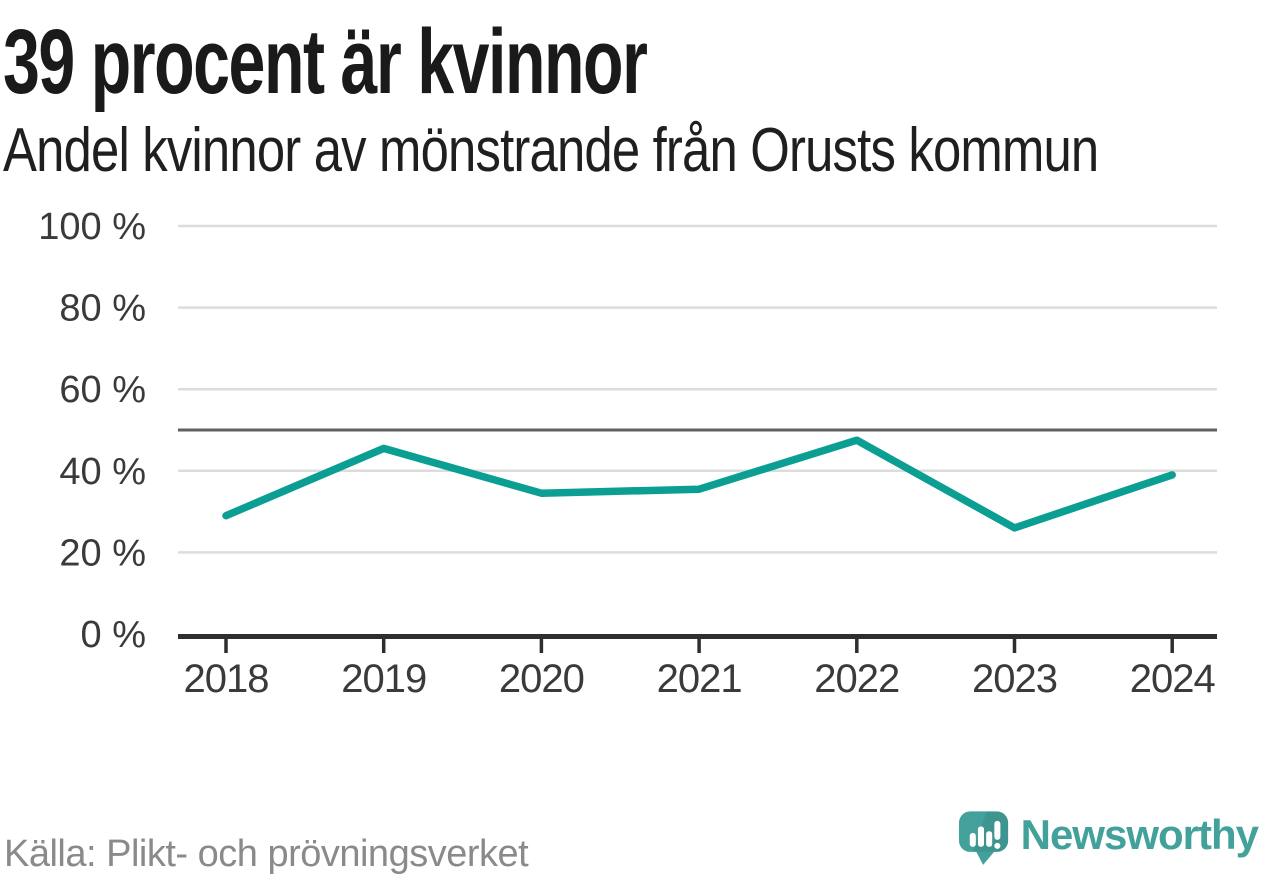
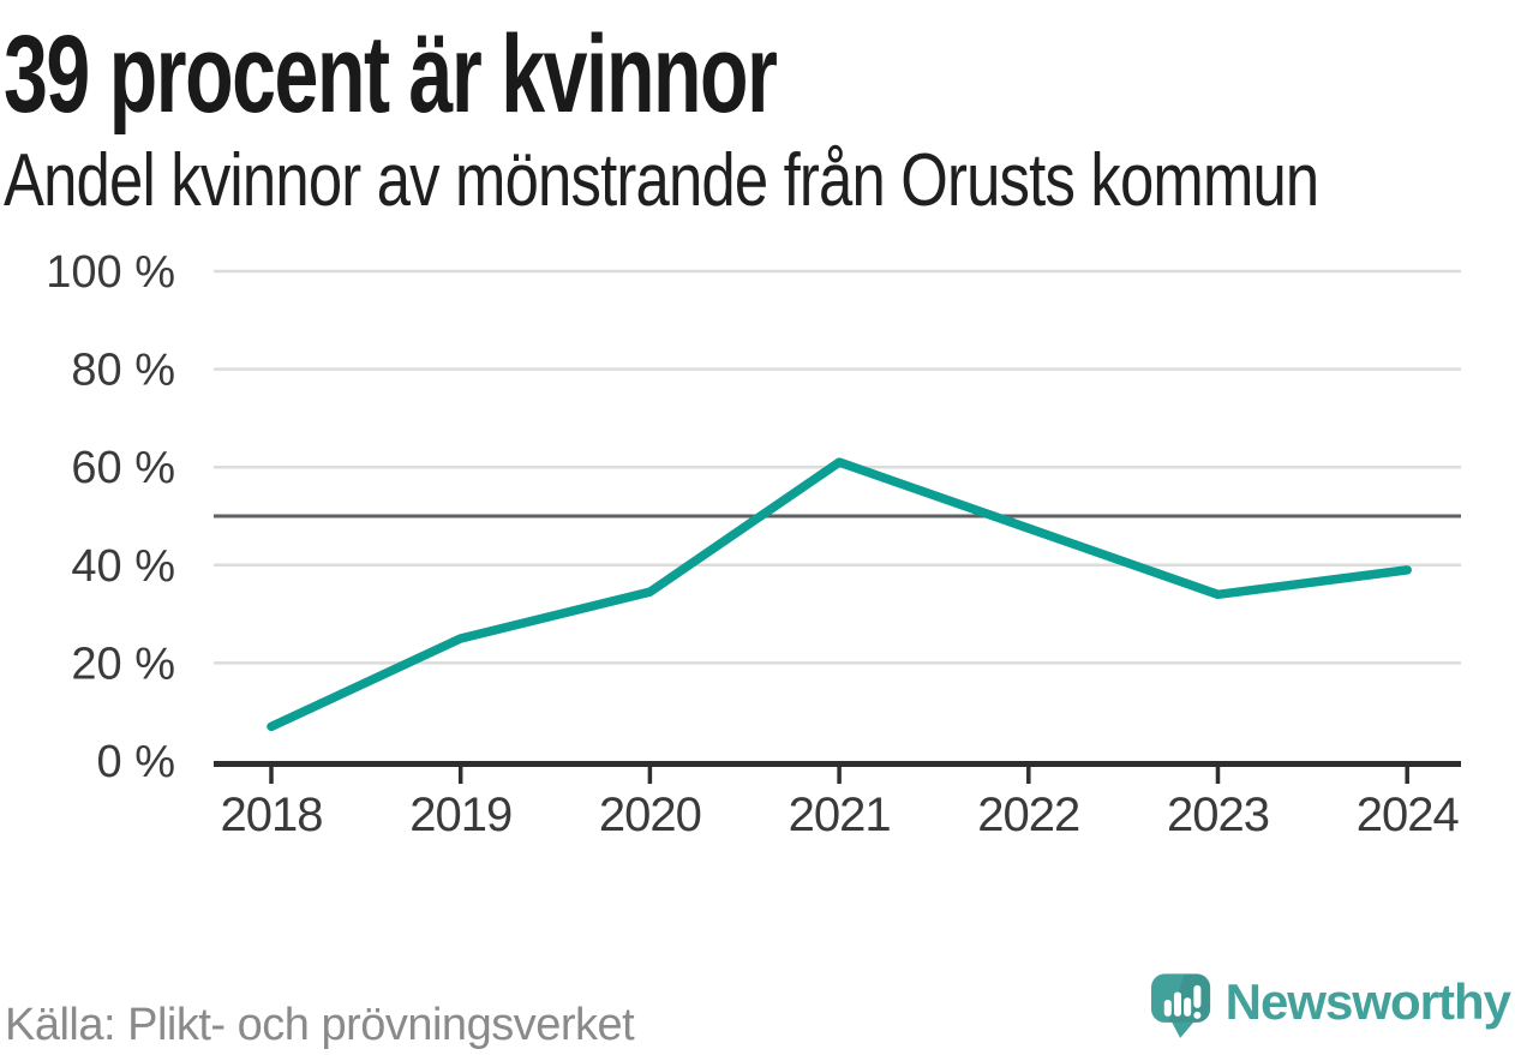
2018: 29% -> 7%
2019: 46% -> 25%
2021: 36% -> 61%
2023: 26% -> 34%
